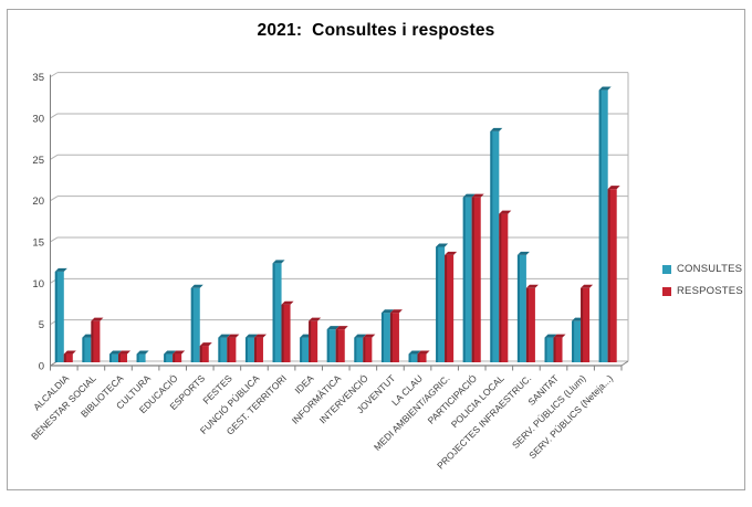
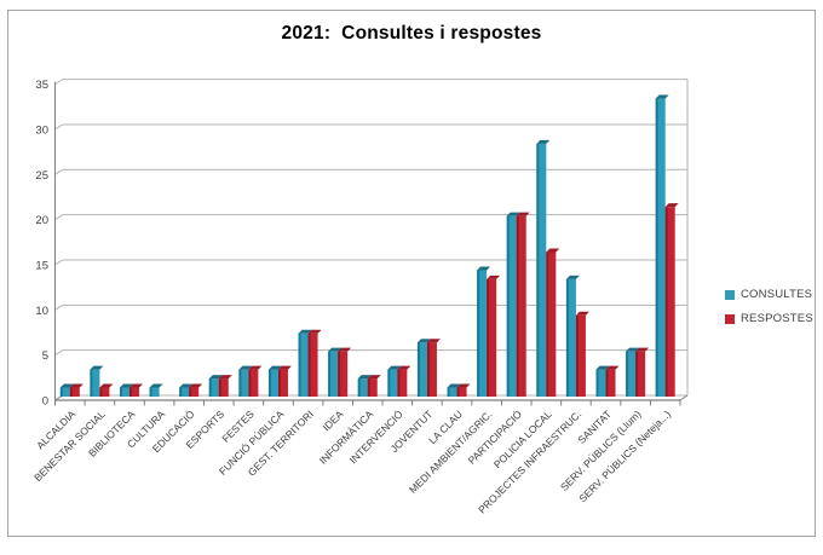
CONSULTES/ALCALDIA: 11 -> 1
RESPOSTES/BENESTAR SOCIAL: 5 -> 1
CONSULTES/ESPORTS: 9 -> 2
CONSULTES/GEST. TERRITORI: 12 -> 7
CONSULTES/IDEA: 3 -> 5
CONSULTES/INFORMÀTICA: 4 -> 2
RESPOSTES/INFORMÀTICA: 4 -> 2
RESPOSTES/POLICIA LOCAL: 18 -> 16
RESPOSTES/SERV. PÚBLICS (Llum): 9 -> 5
